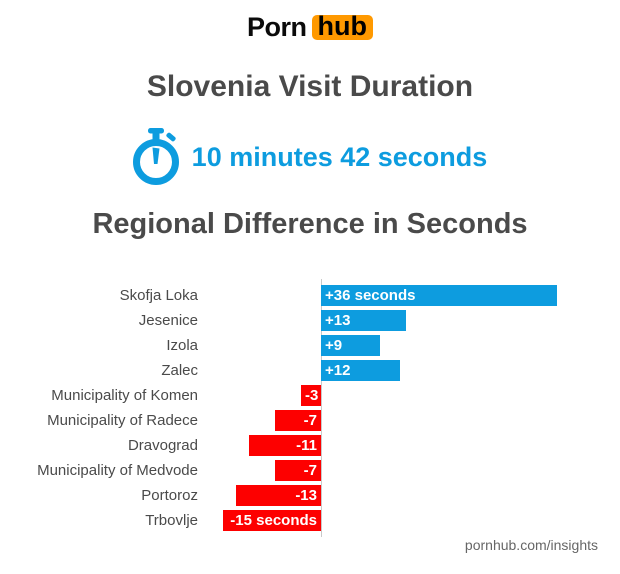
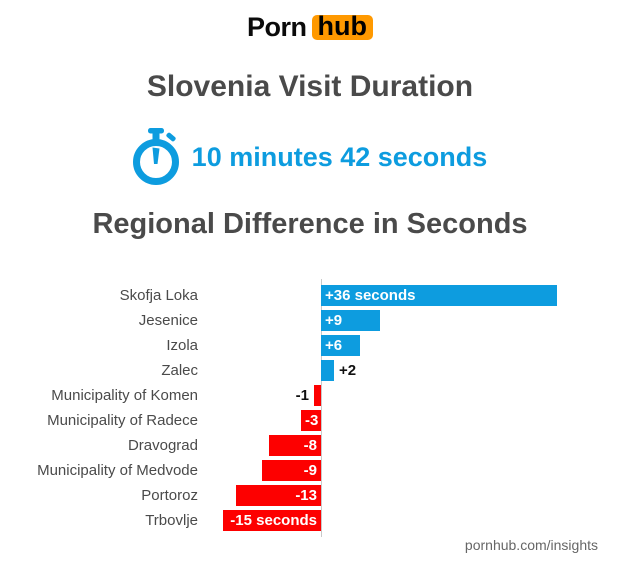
Jesenice: +13 -> +9
Izola: +9 -> +6
Zalec: +12 -> +2
Municipality of Komen: -3 -> -1
Municipality of Radece: -7 -> -3
Dravograd: -11 -> -8
Municipality of Medvode: -7 -> -9
